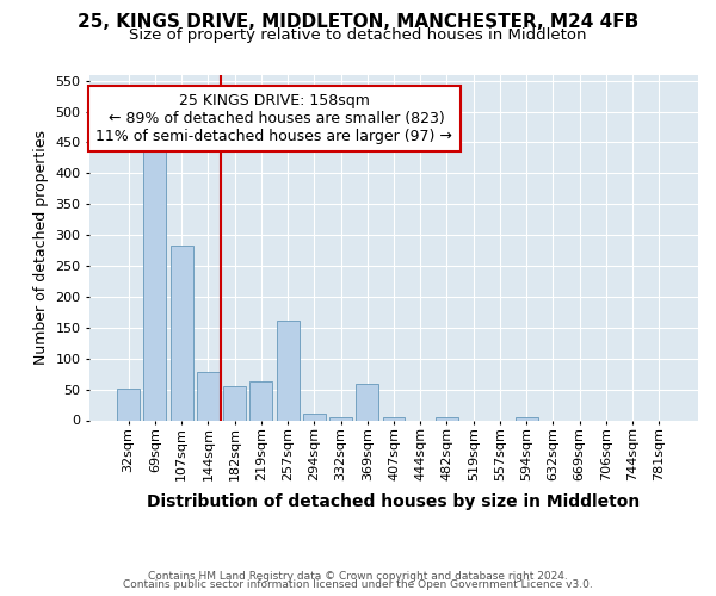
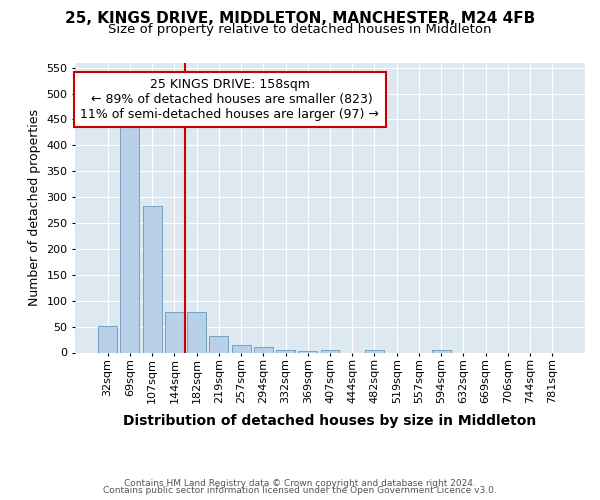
182sqm: 56 -> 78
219sqm: 62 -> 32
257sqm: 162 -> 15
369sqm: 58 -> 3
